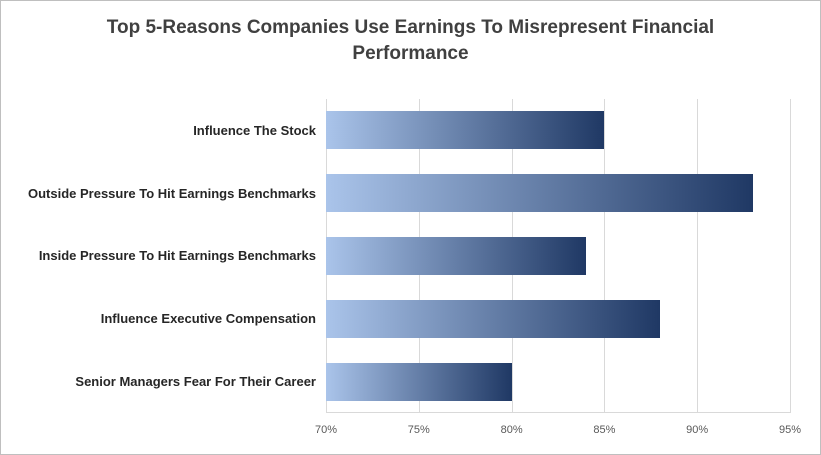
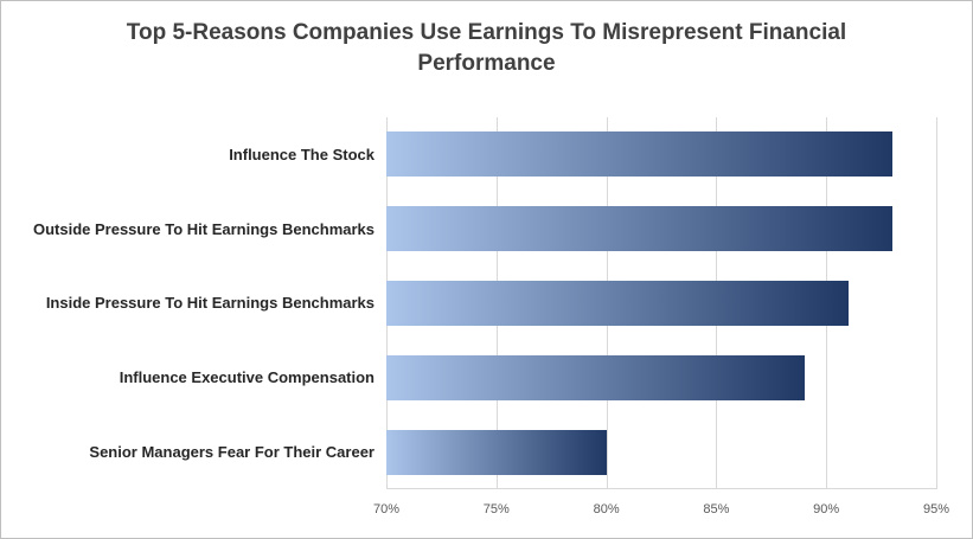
Influence The Stock: 85% -> 93%
Inside Pressure To Hit Earnings Benchmarks: 84% -> 91%
Influence Executive Compensation: 88% -> 89%
